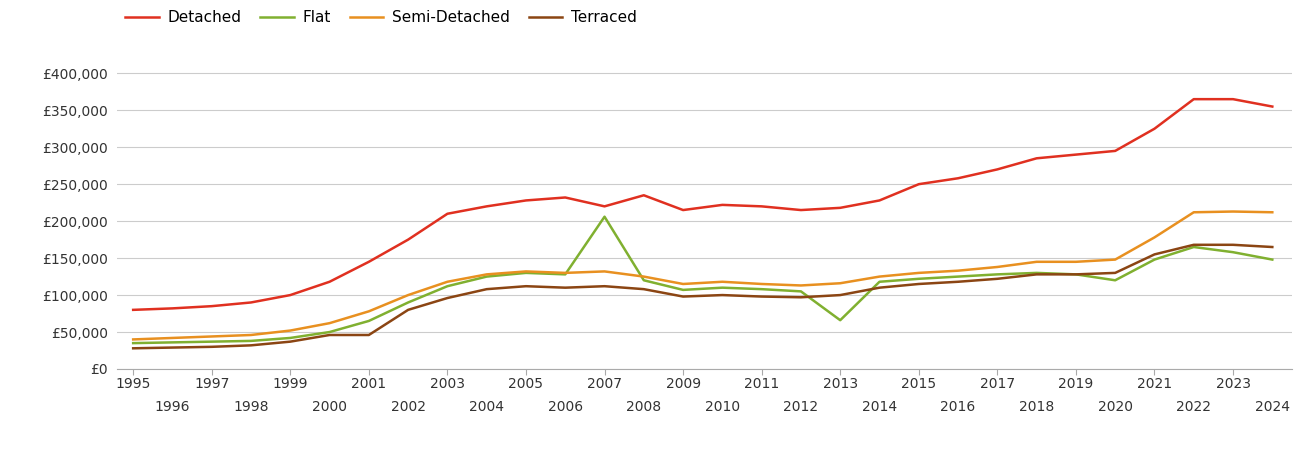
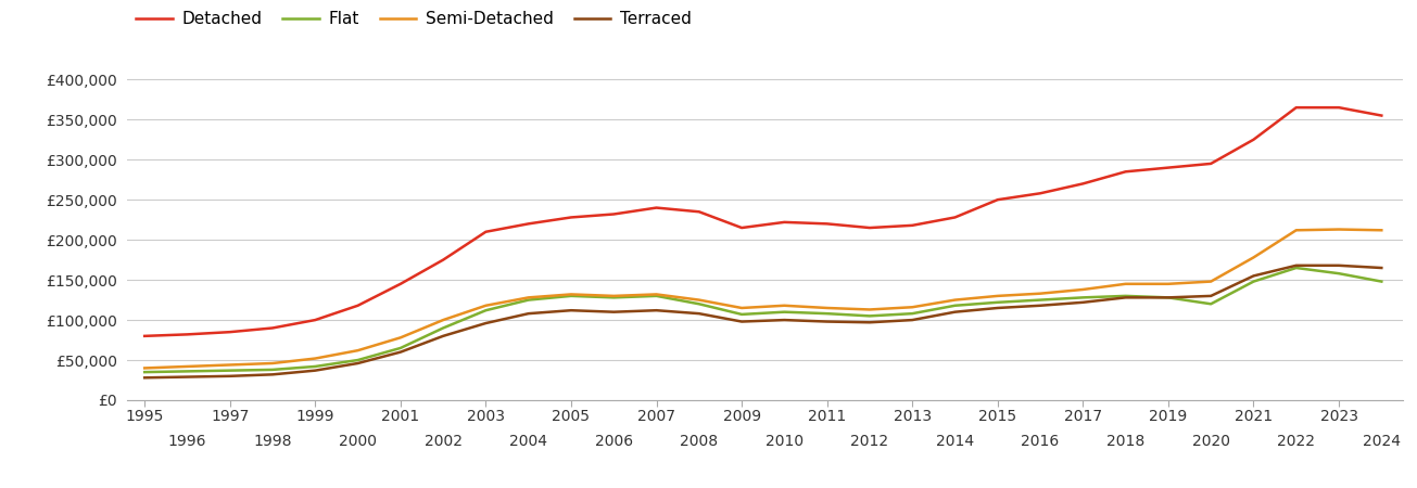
Terraced/2001: £46,000 -> £60,000
Detached/2007: £220,000 -> £240,000
Flat/2007: £206,000 -> £130,000
Flat/2013: £66,000 -> £108,000
